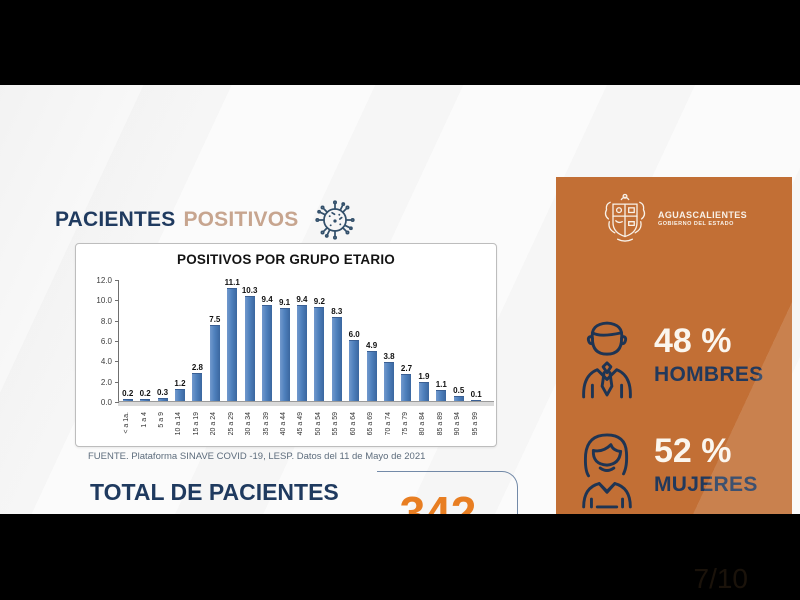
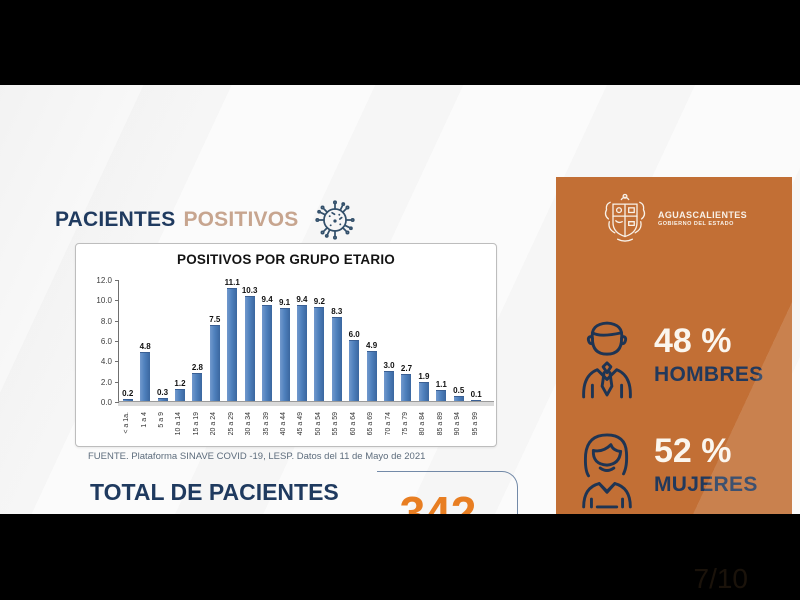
1 a 4: 0.2 -> 4.8
70 a 74: 3.8 -> 3.0
